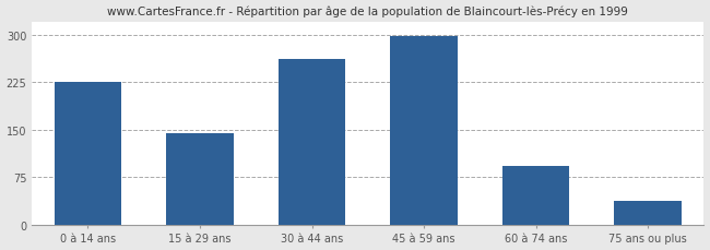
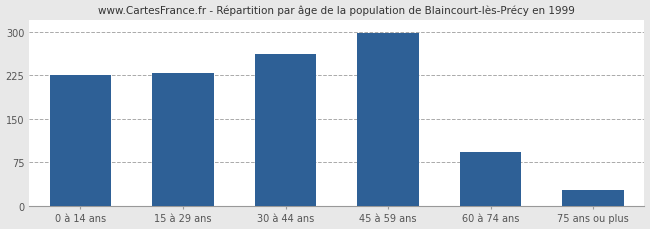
15 à 29 ans: 144 -> 228
75 ans ou plus: 38 -> 27
